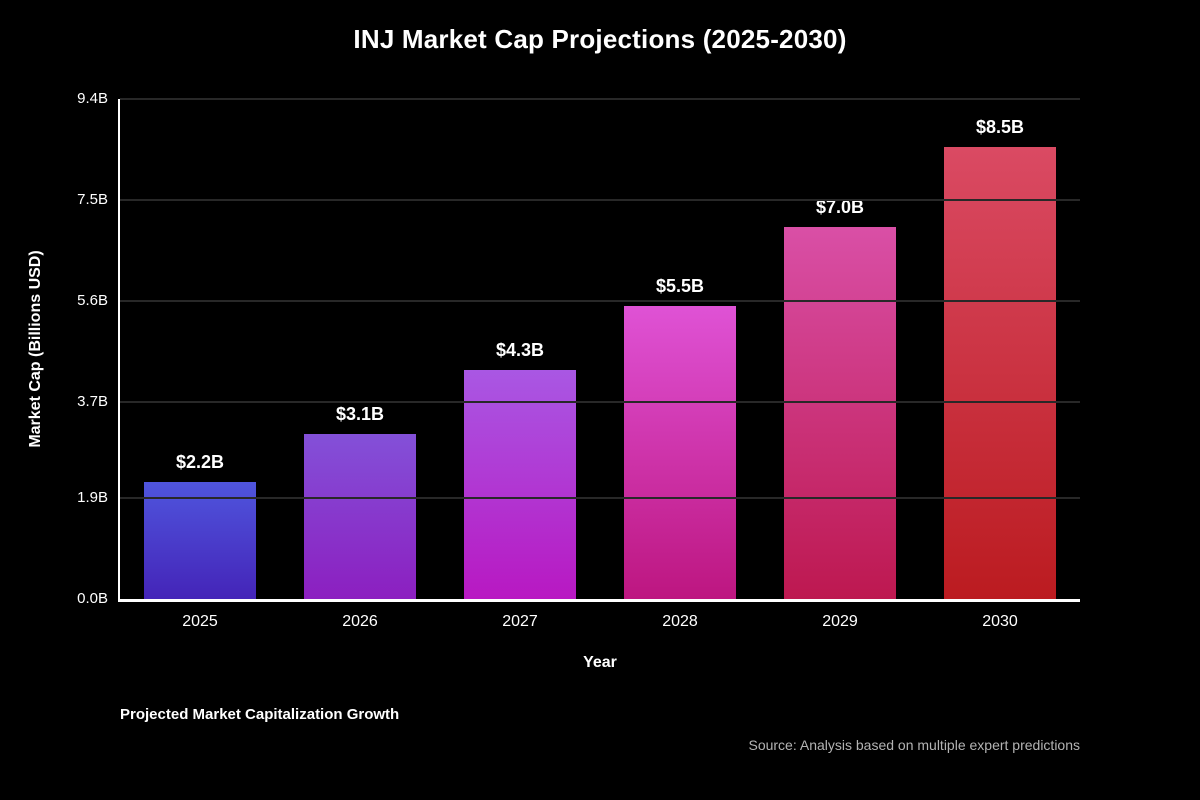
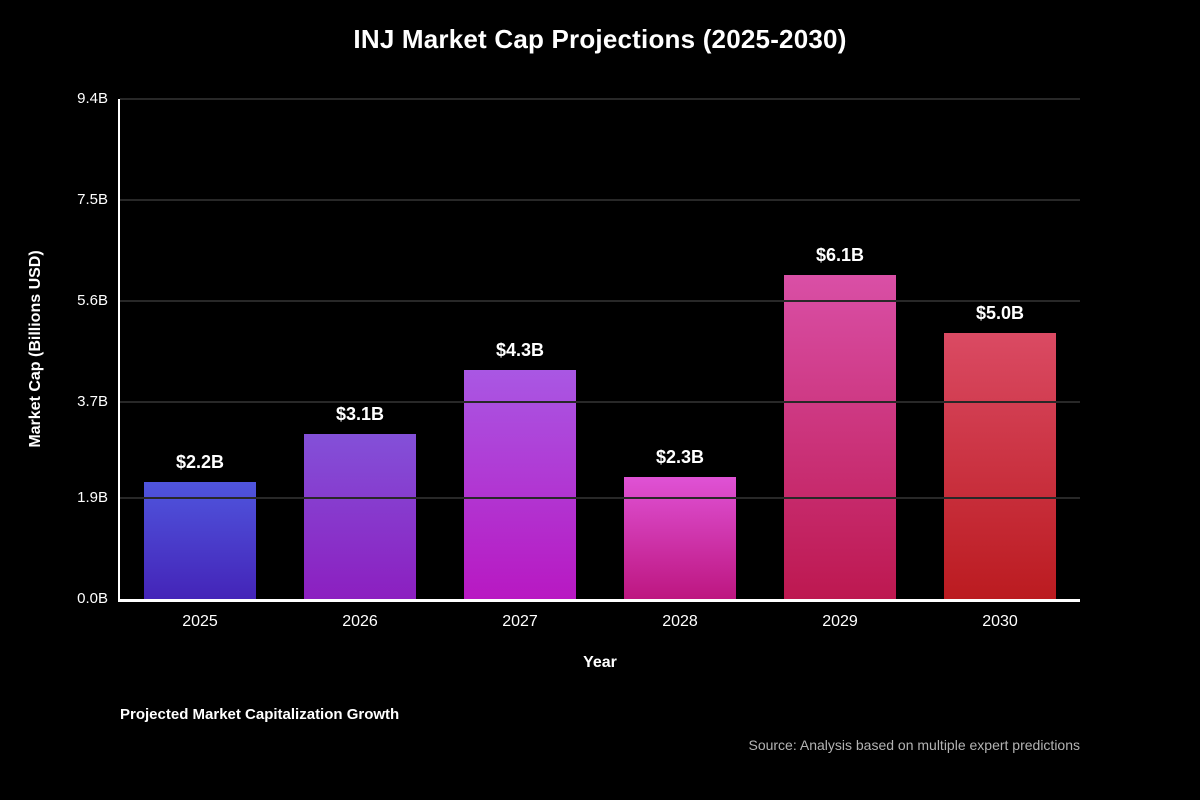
2028: $5.5B -> $2.3B
2029: $7.0B -> $6.1B
2030: $8.5B -> $5.0B
